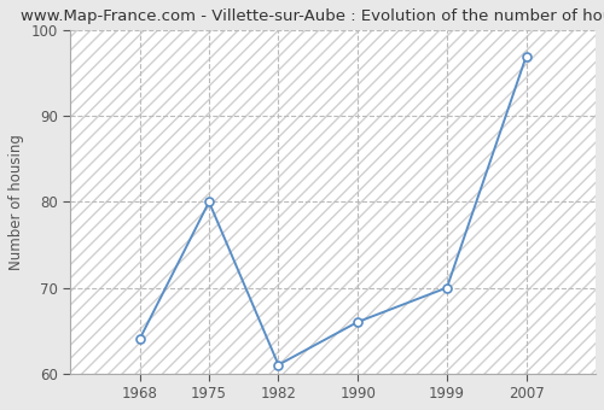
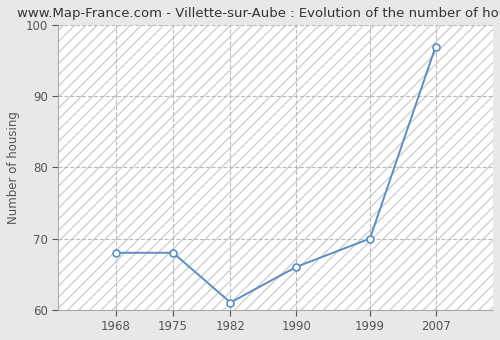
1968: 64 -> 68
1975: 80 -> 68
